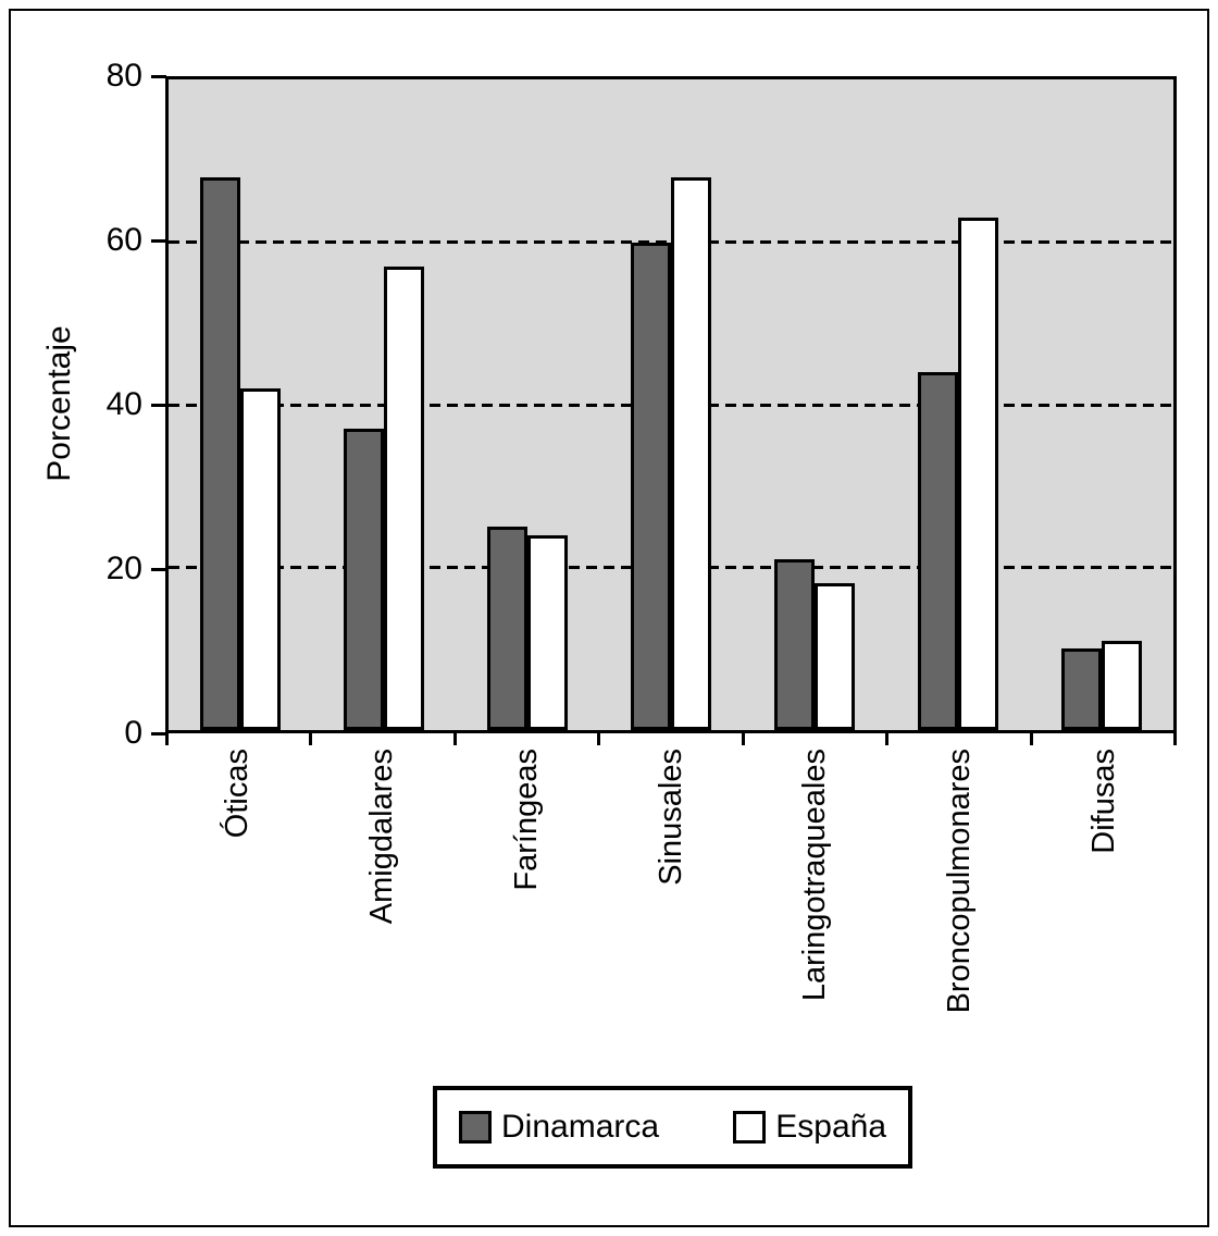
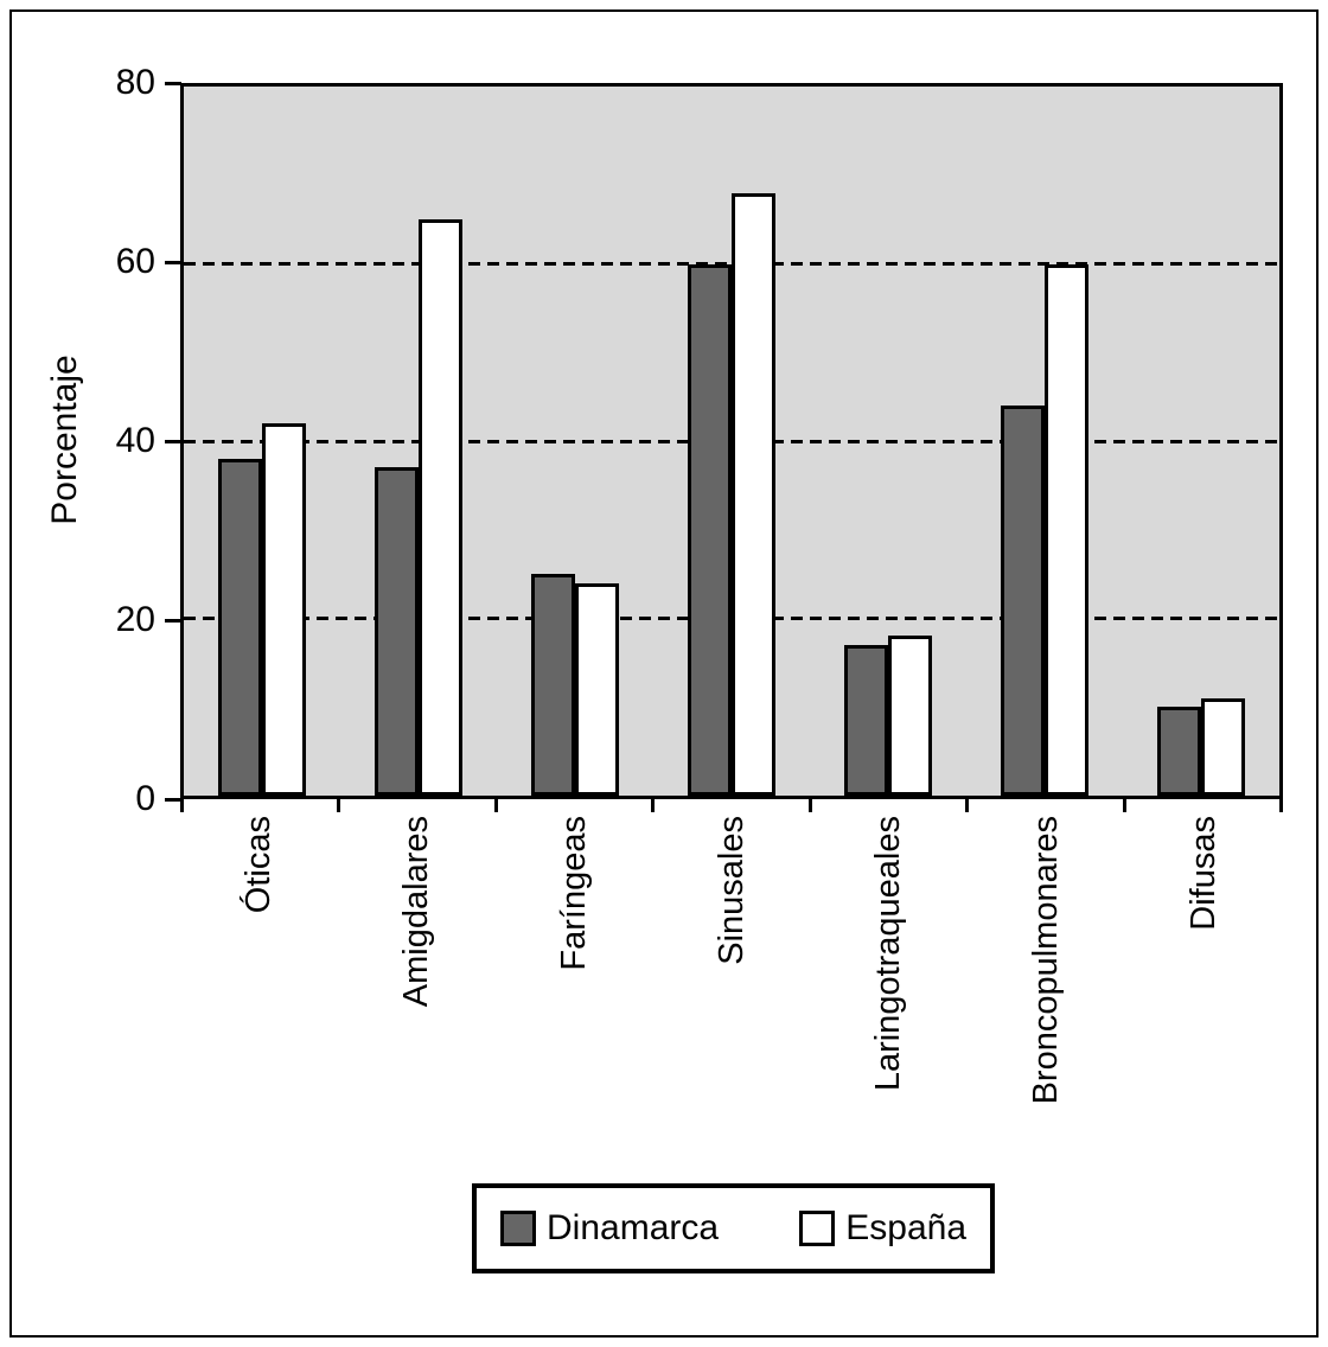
Dinamarca/Óticas: 68 -> 38
España/Amigdalares: 57 -> 65
Dinamarca/Laringotraqueales: 21 -> 17
España/Broncopulmonares: 63 -> 60
